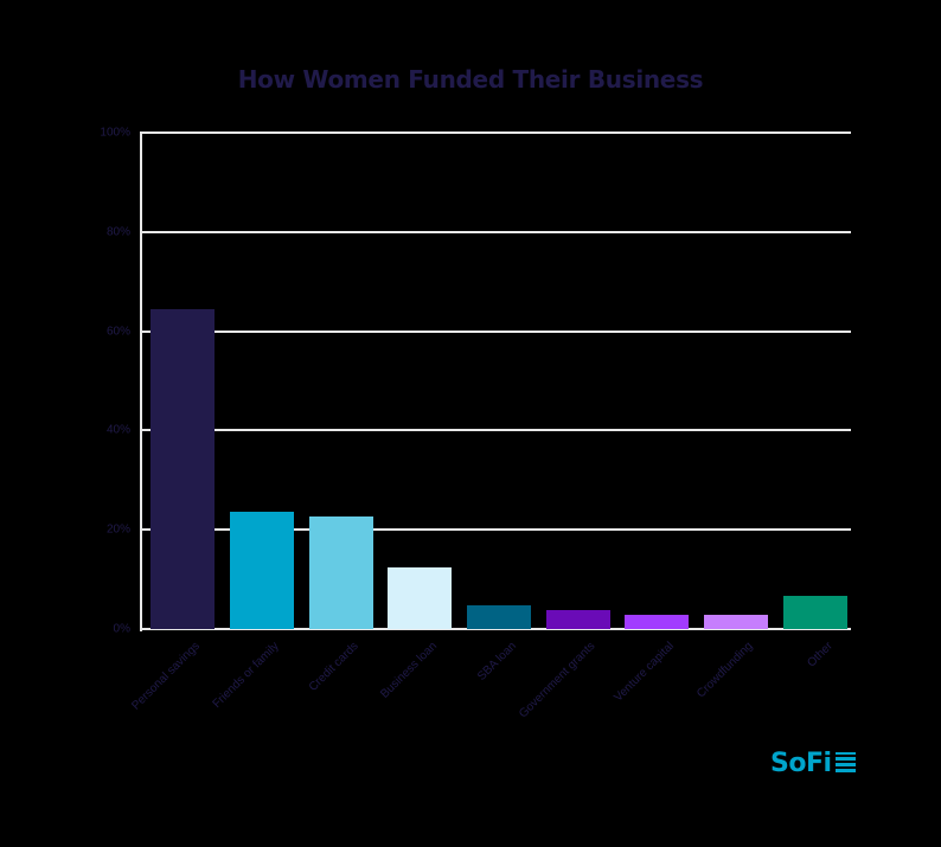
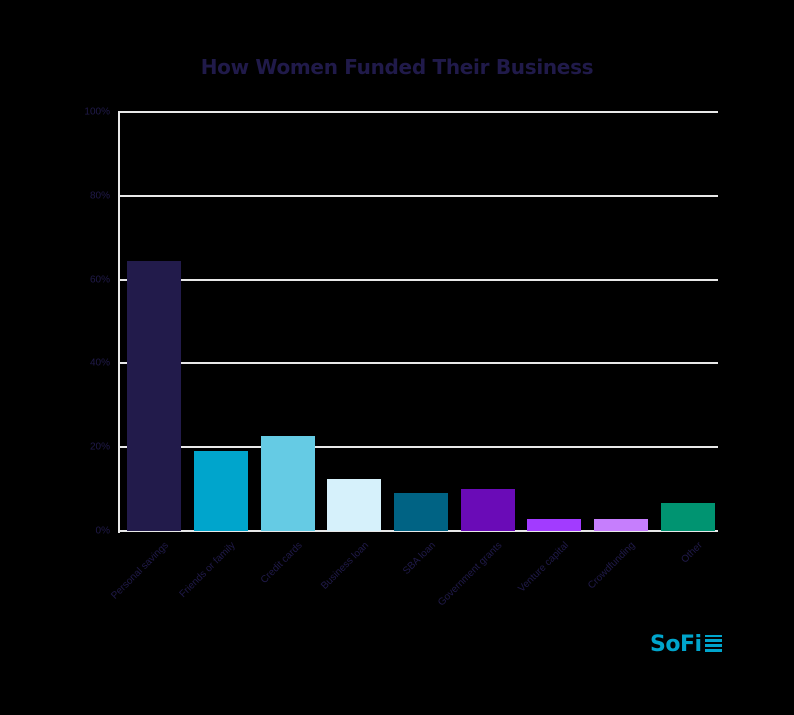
Friends or family: 24% -> 19%
SBA loan: 5% -> 9%
Government grants: 4% -> 10%
